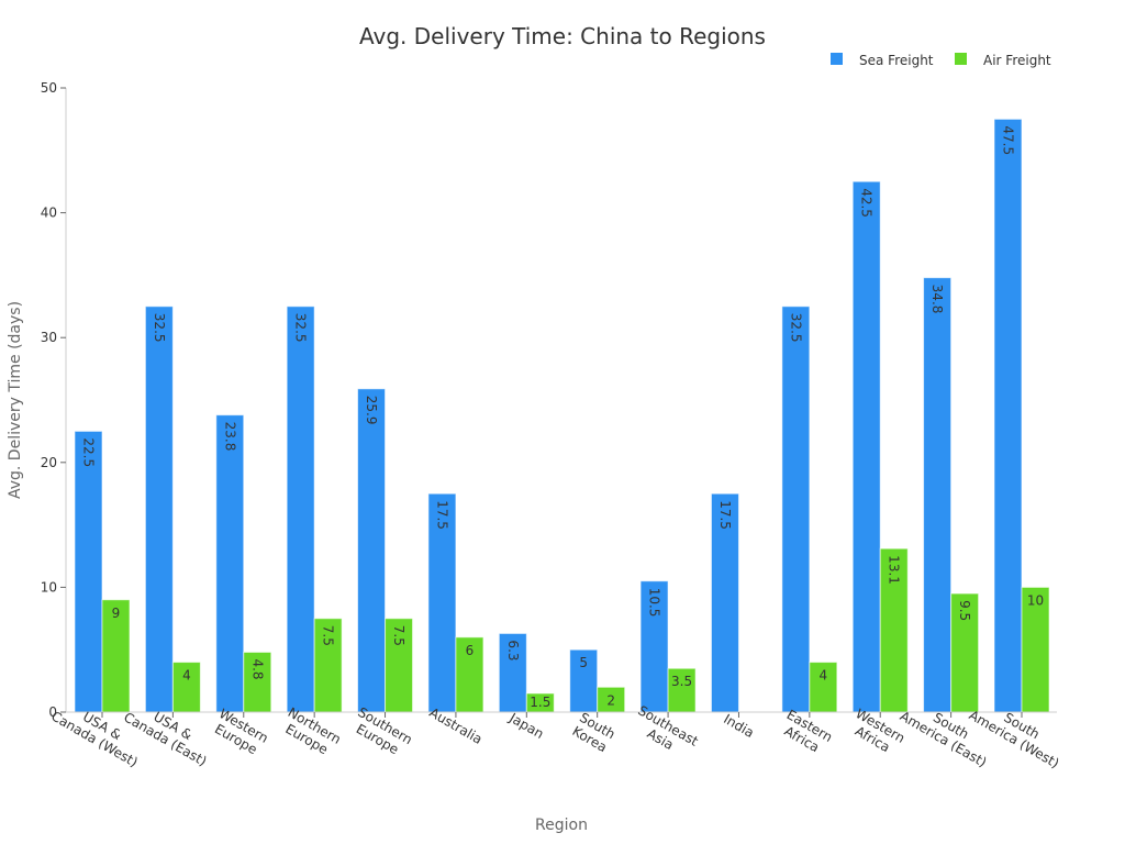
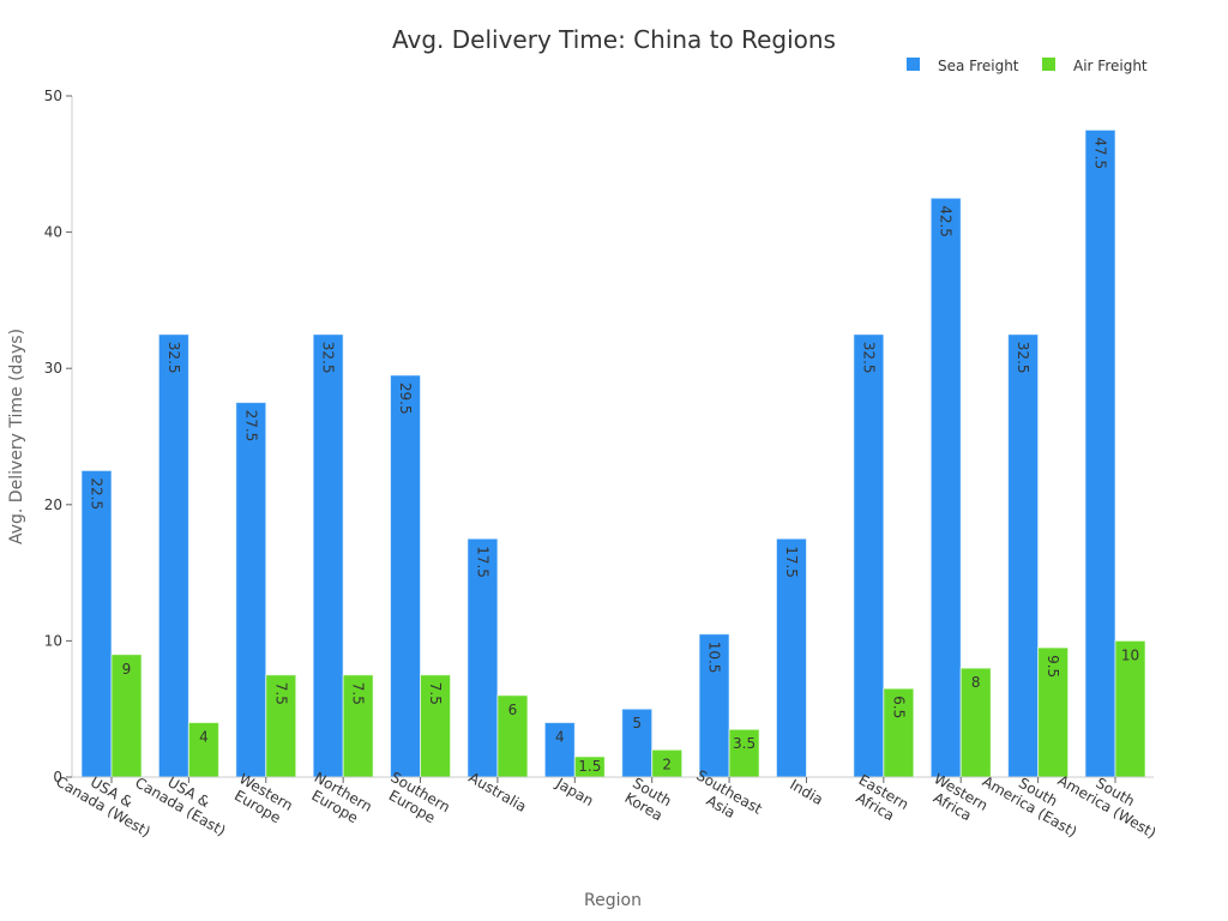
Sea Freight/Western Europe: 23.8 -> 27.5
Air Freight/Western Europe: 4.8 -> 7.5
Sea Freight/Southern Europe: 25.9 -> 29.5
Sea Freight/Japan: 6.3 -> 4
Air Freight/Eastern Africa: 4 -> 6.5
Air Freight/Western Africa: 13.1 -> 8
Sea Freight/South America (East): 34.8 -> 32.5
